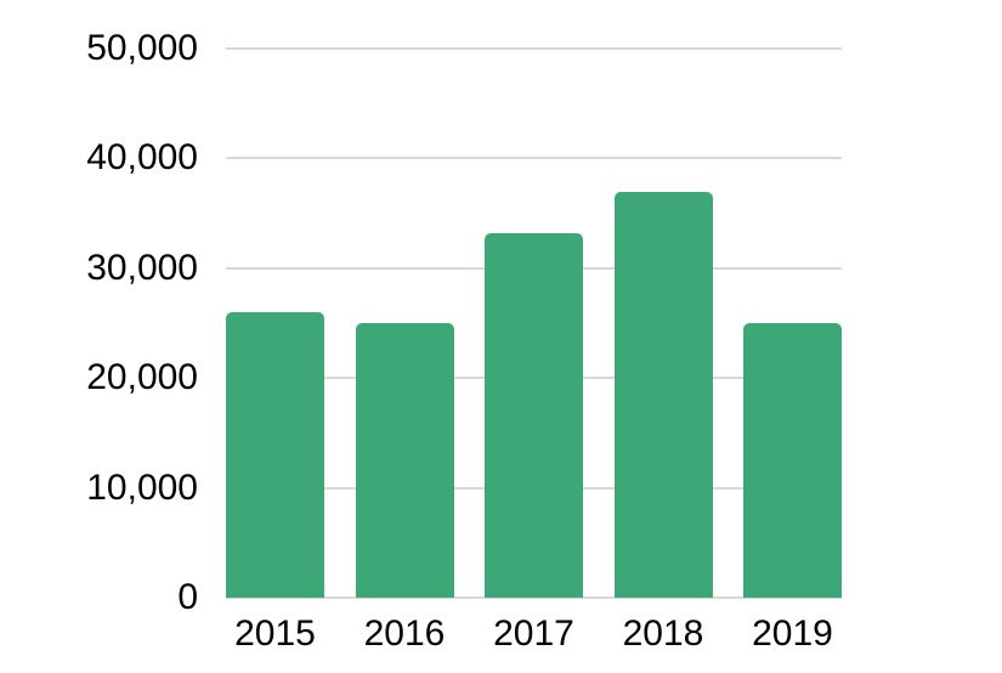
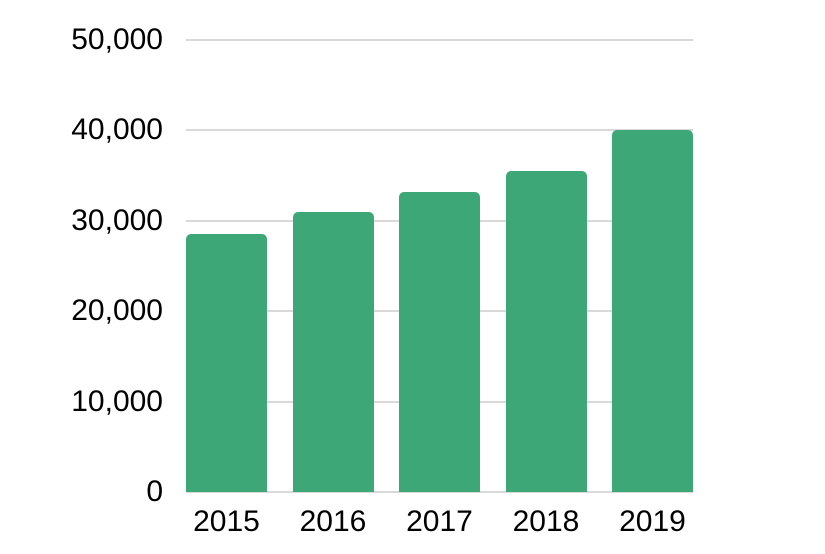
2015: 26000 -> 28000
2016: 25000 -> 31000
2018: 37000 -> 36000
2019: 25000 -> 40000
